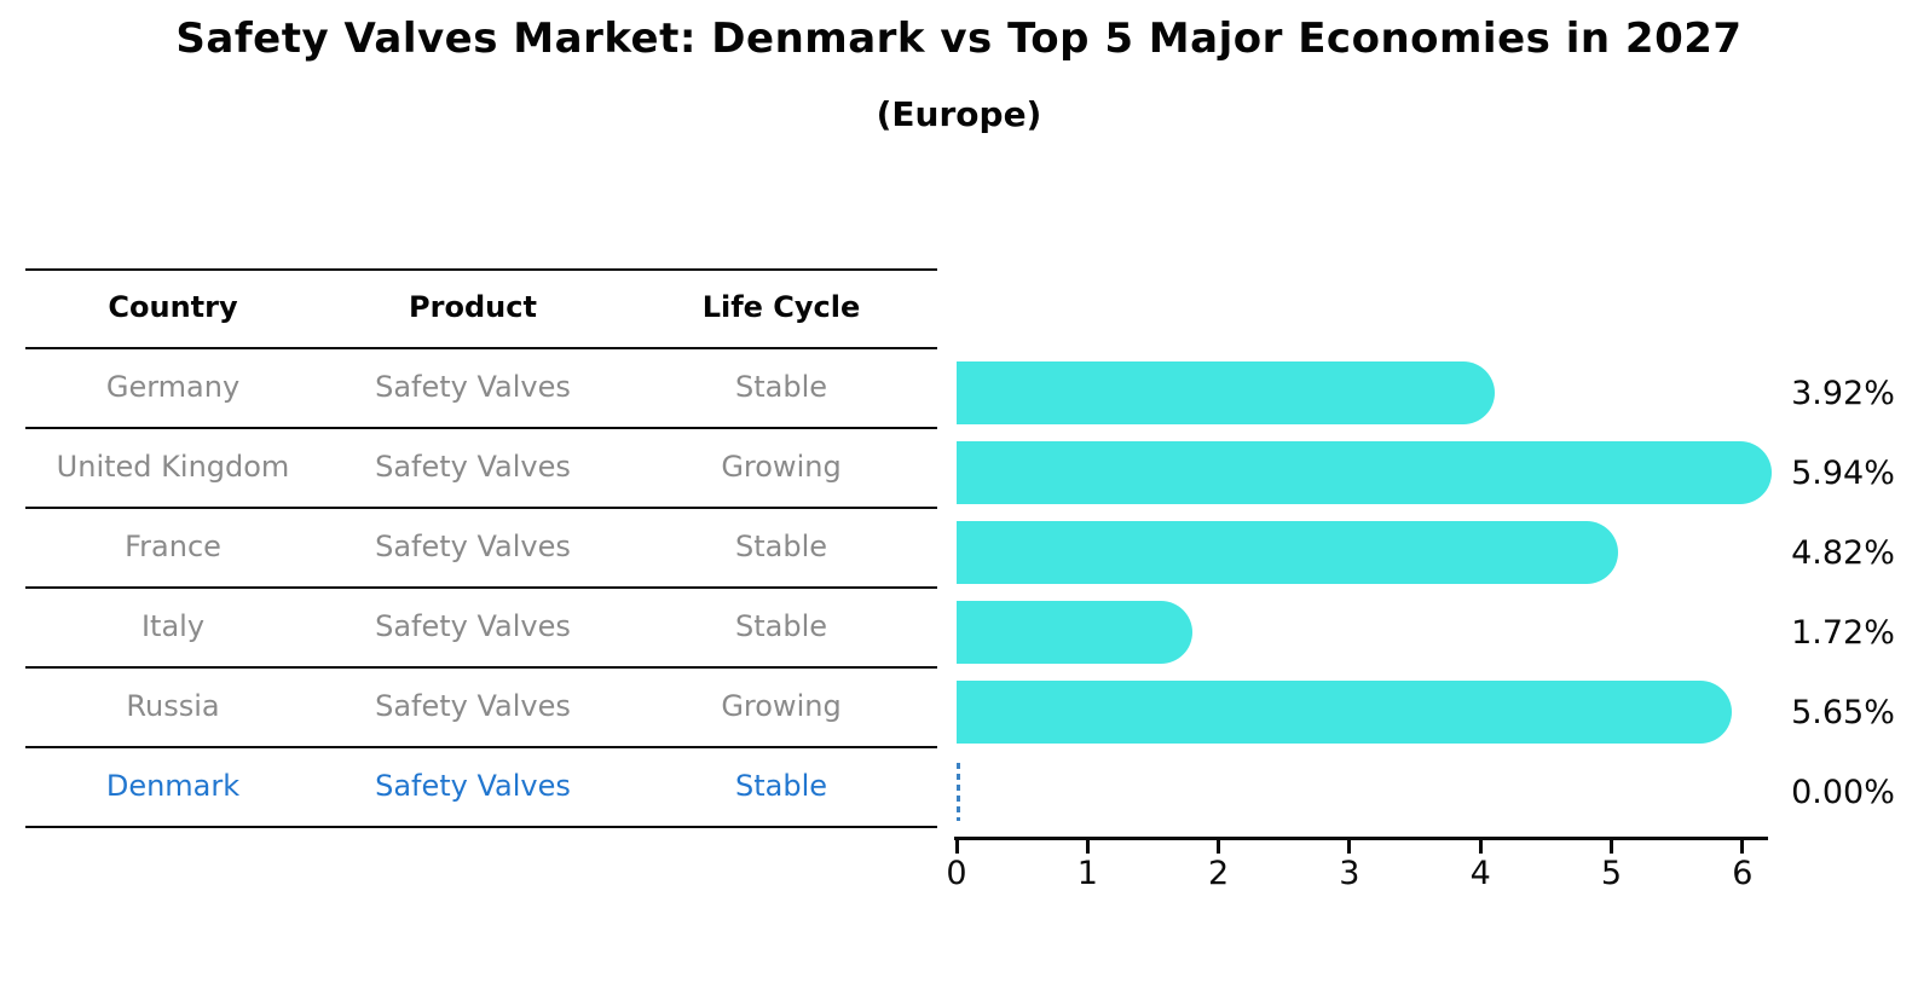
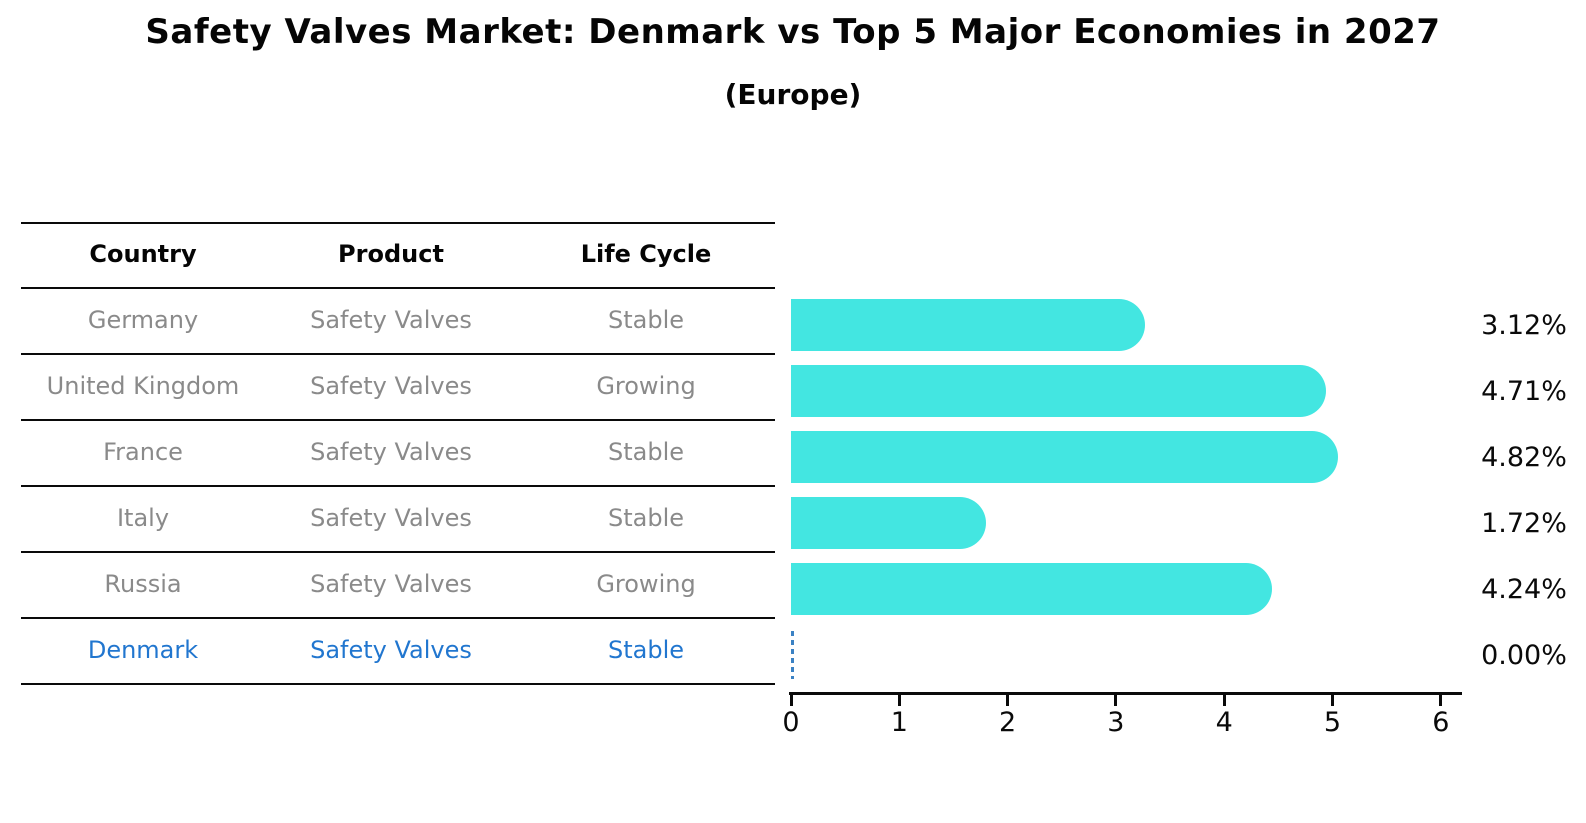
Germany: 3.92% -> 3.12%
United Kingdom: 5.94% -> 4.71%
Russia: 5.65% -> 4.24%
